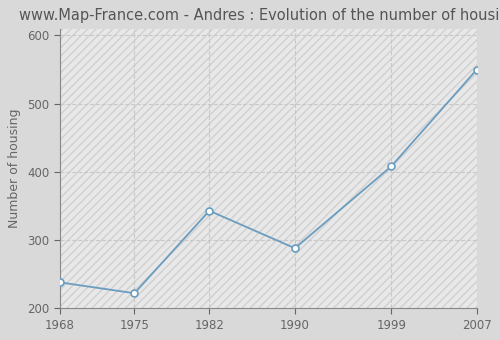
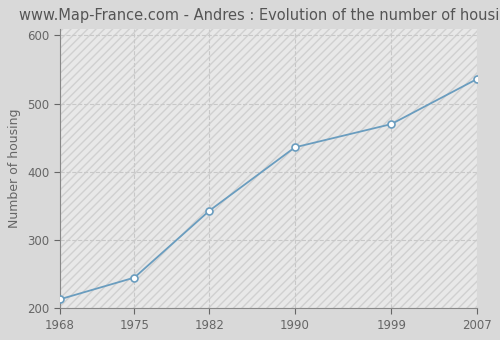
1968: 238 -> 213
1975: 222 -> 245
1990: 288 -> 436
1999: 408 -> 470
2007: 550 -> 536
